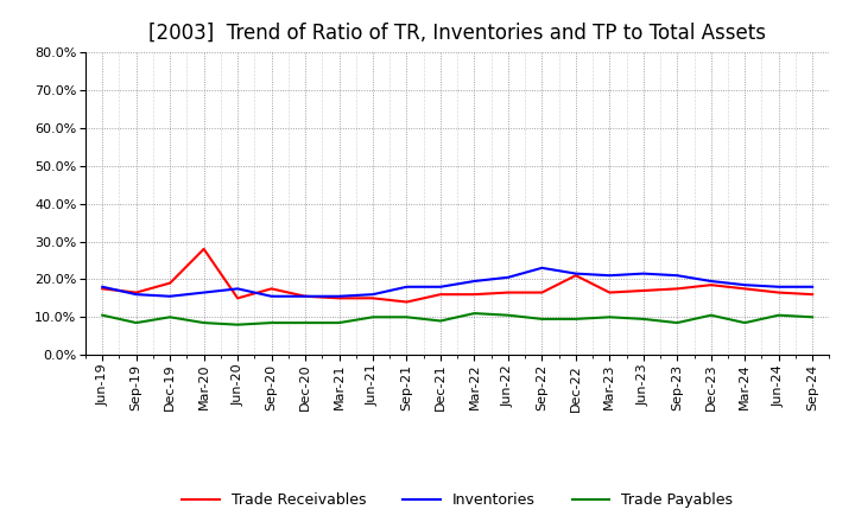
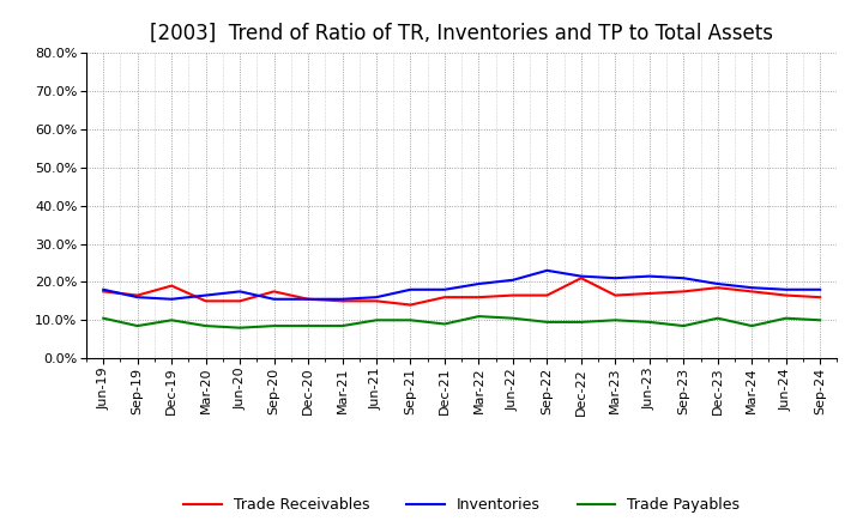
Trade Receivables/Mar-20: 28.0% -> 15.0%
